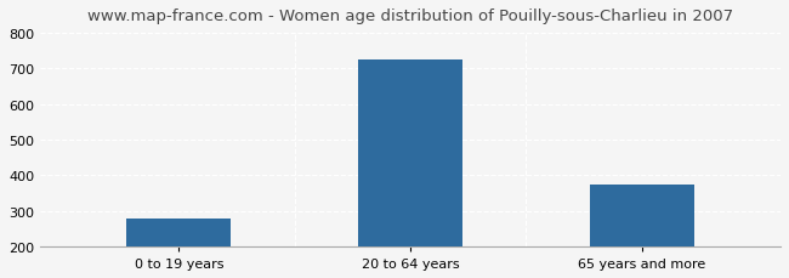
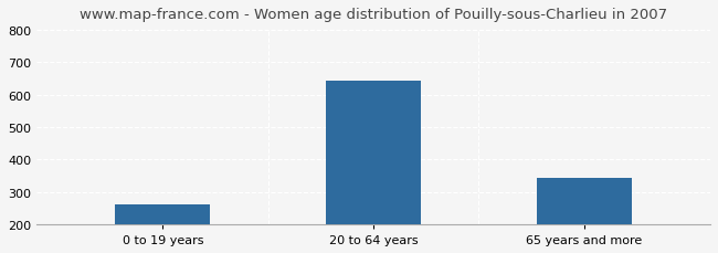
0 to 19 years: 280 -> 260
20 to 64 years: 725 -> 645
65 years and more: 375 -> 345
